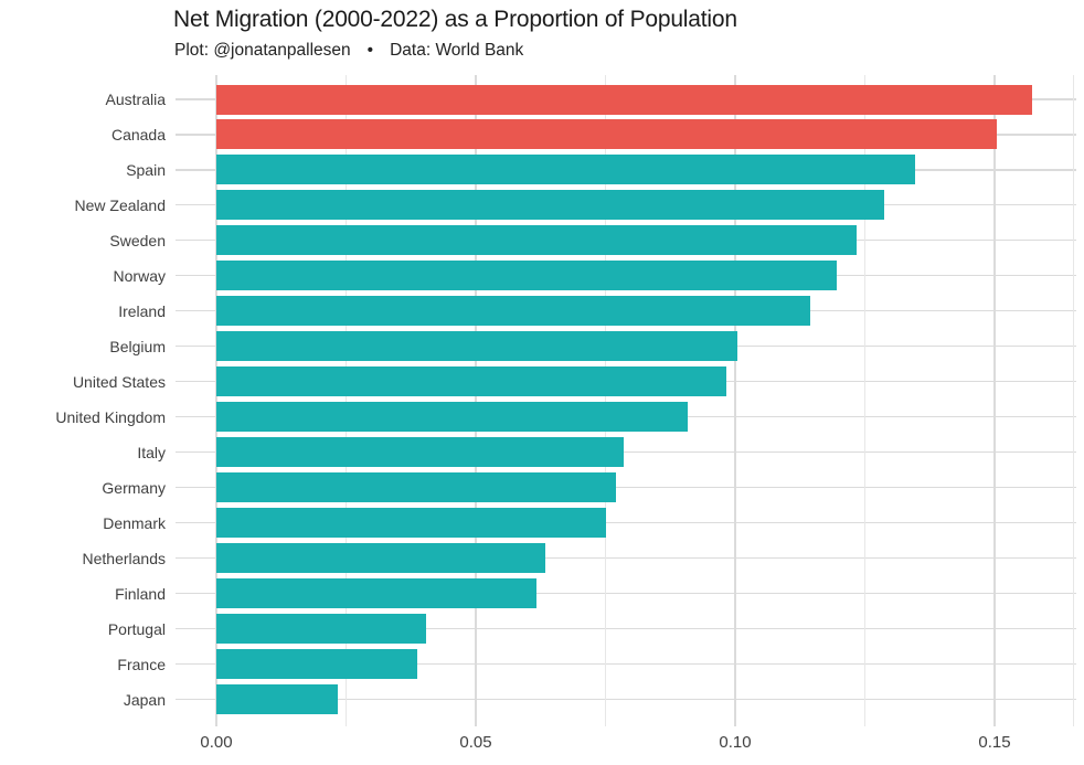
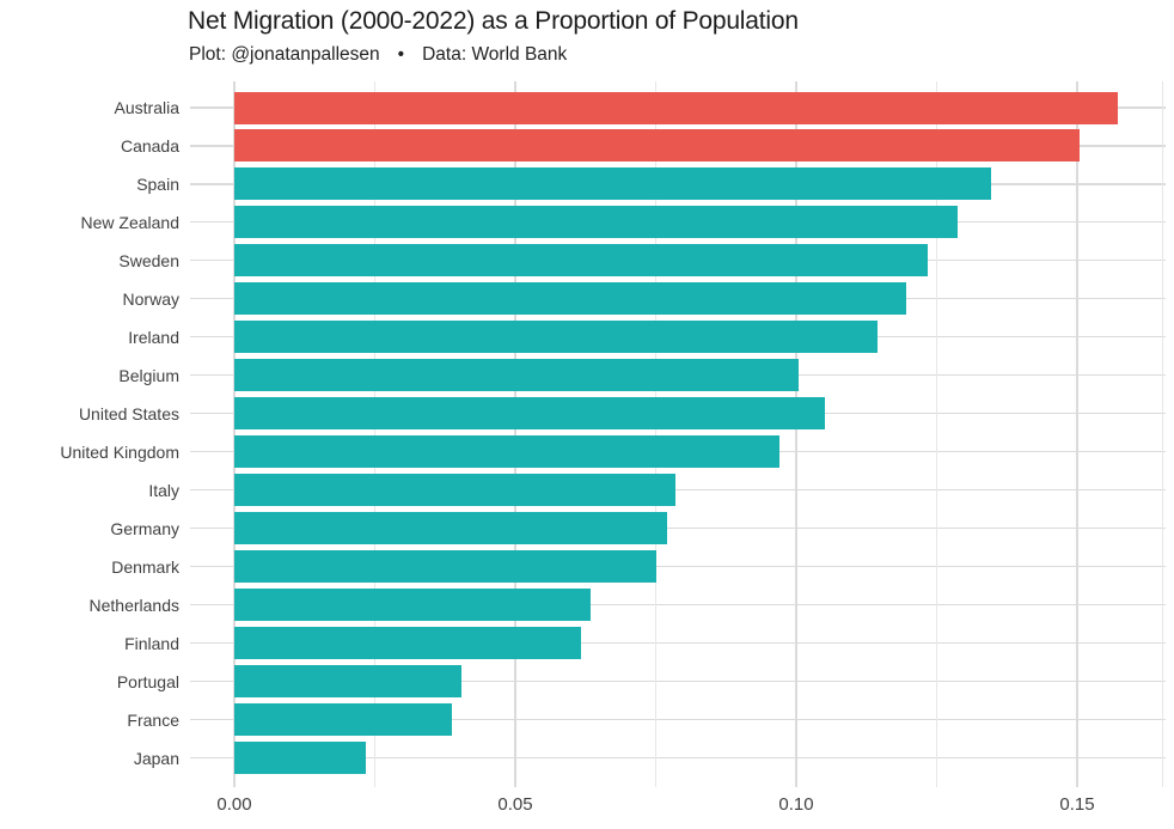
United States: 0.098 -> 0.105
United Kingdom: 0.091 -> 0.097
